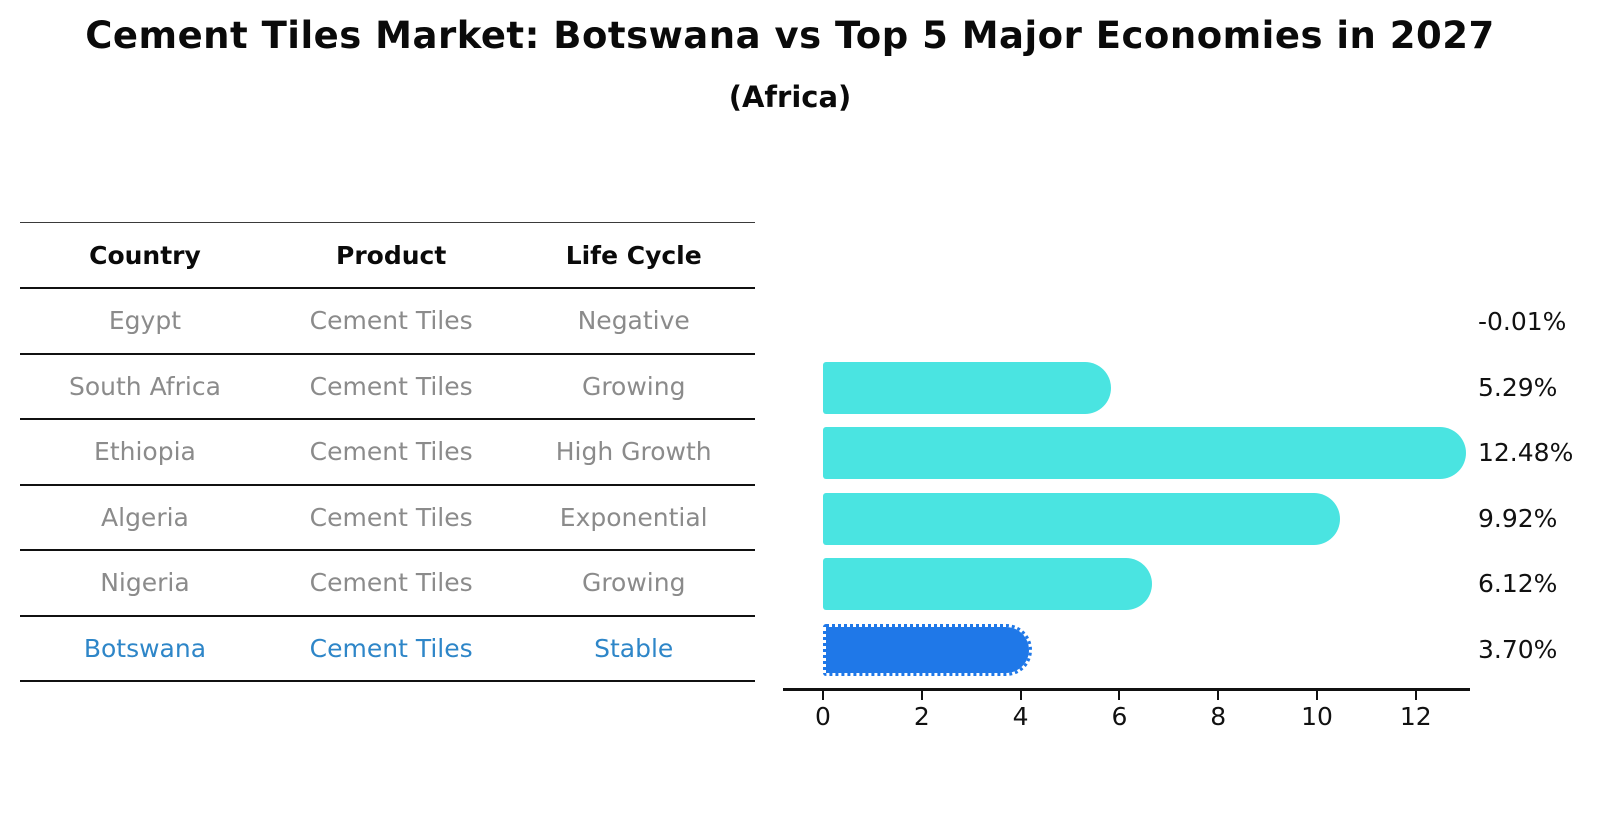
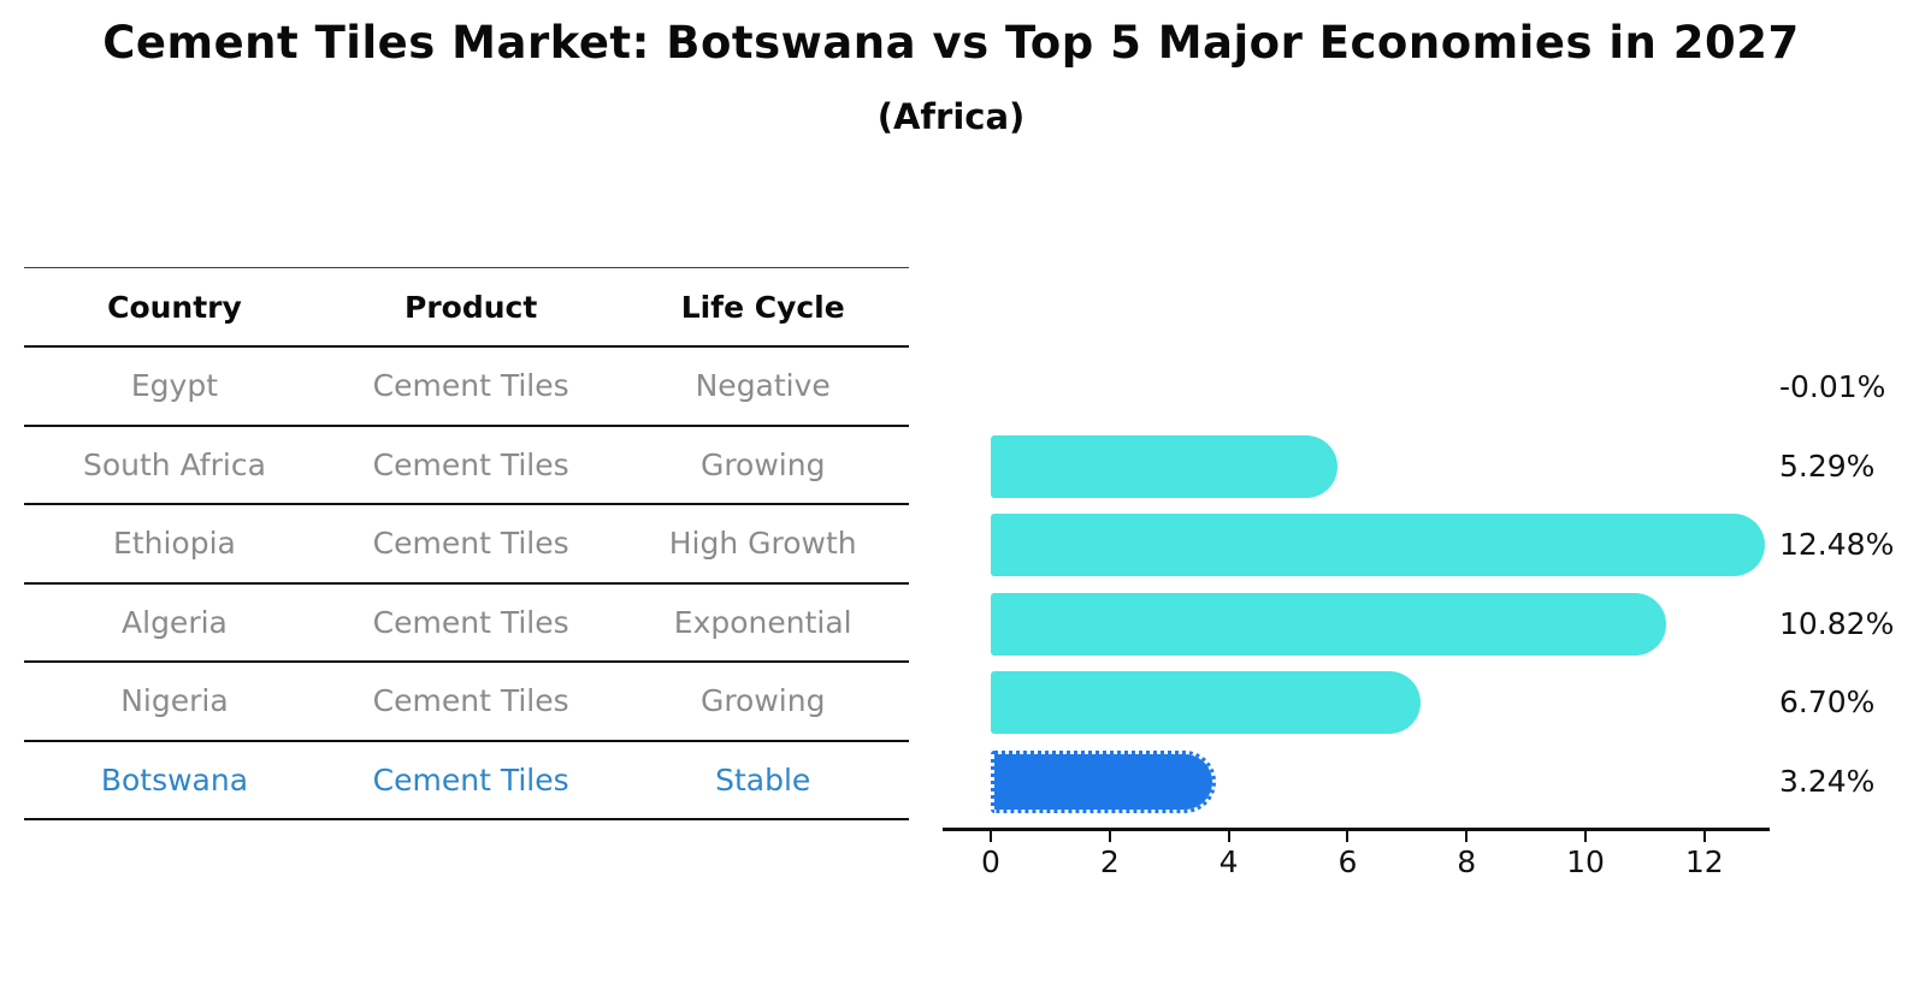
Algeria: 9.92% -> 10.82%
Nigeria: 6.12% -> 6.70%
Botswana: 3.70% -> 3.24%
